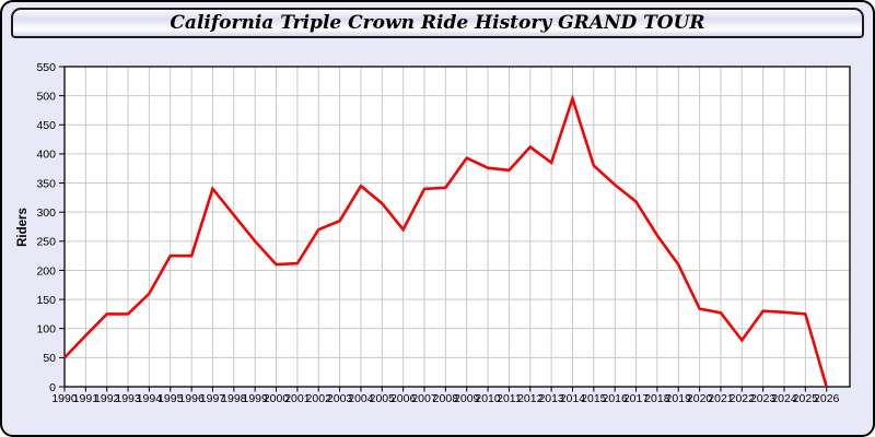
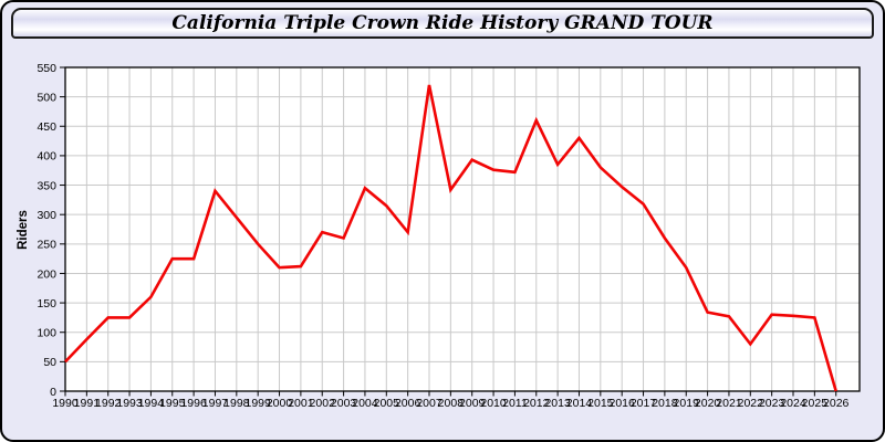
2003: 280 -> 260
2007: 340 -> 520
2012: 410 -> 460
2014: 500 -> 430
